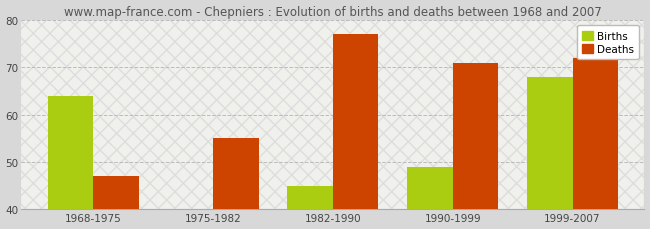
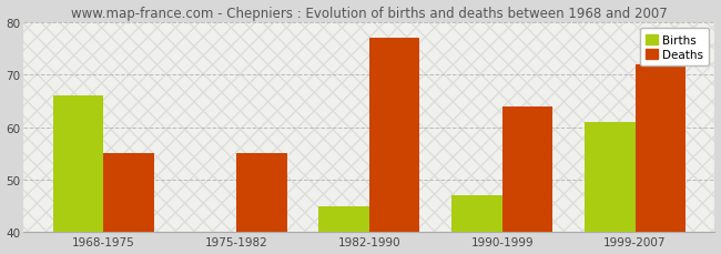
Births/1968-1975: 64 -> 66
Deaths/1968-1975: 47 -> 55
Births/1990-1999: 49 -> 47
Deaths/1990-1999: 71 -> 64
Births/1999-2007: 68 -> 61
